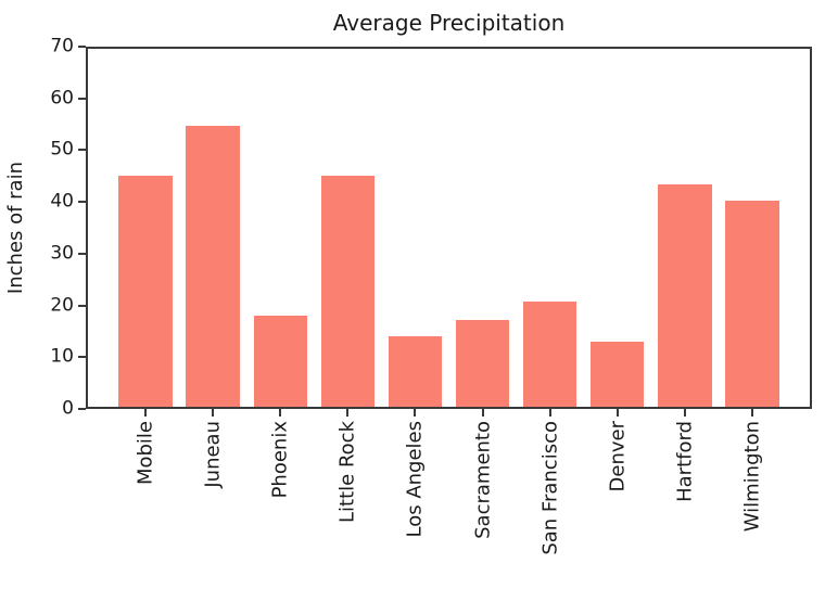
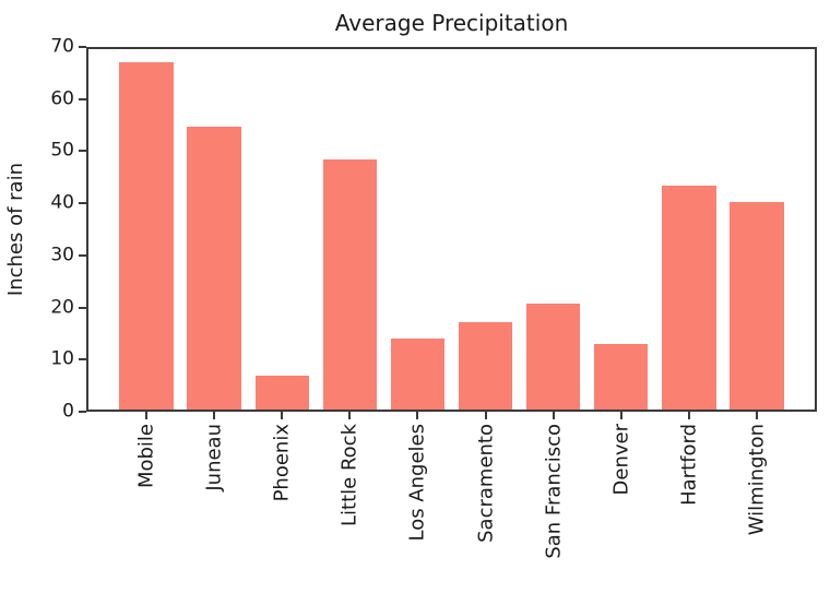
Mobile: 45 -> 67
Phoenix: 18 -> 7
Little Rock: 45 -> 48
